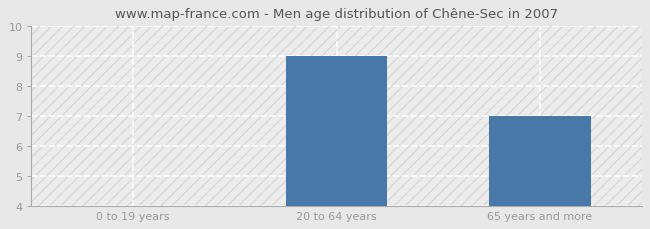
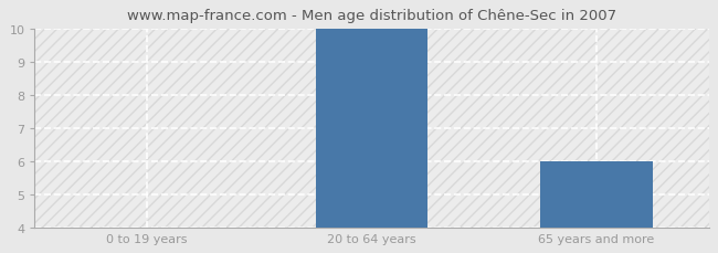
20 to 64 years: 9 -> 10
65 years and more: 7 -> 6
